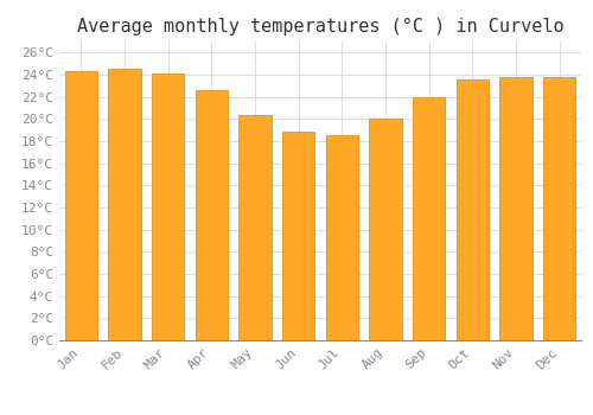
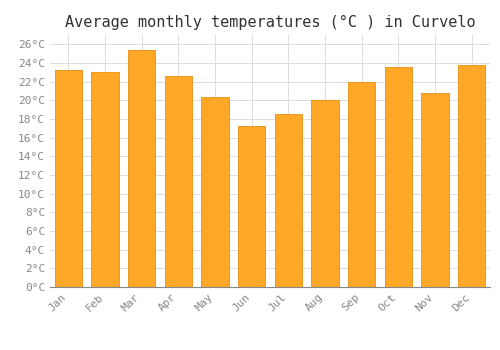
Jan: 24.3°C -> 23.2°C
Feb: 24.5°C -> 23.0°C
Mar: 24.1°C -> 25.4°C
Jun: 18.9°C -> 17.2°C
Nov: 23.8°C -> 20.8°C
